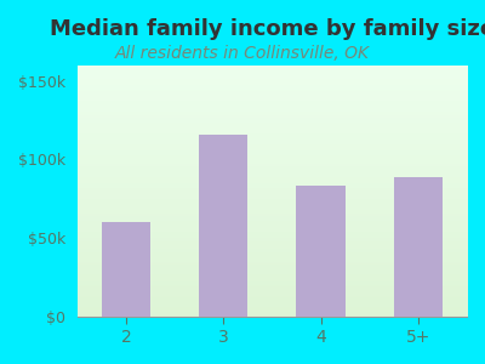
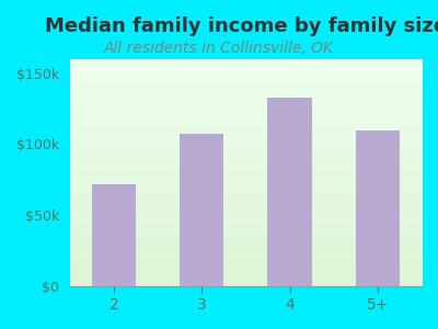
2: $60k -> $72k
3: $116k -> $107k
4: $83k -> $133k
5+: $89k -> $110k
